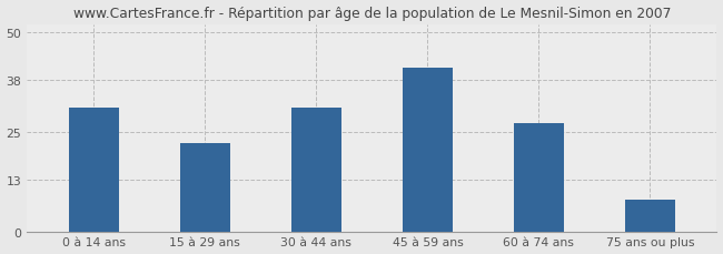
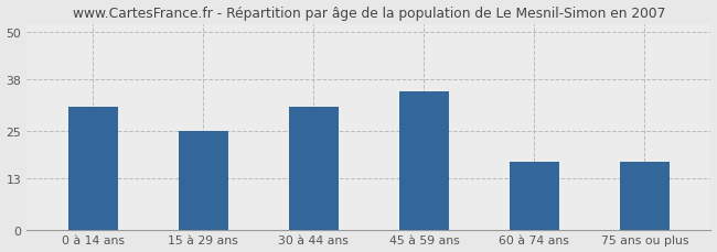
15 à 29 ans: 22 -> 25
45 à 59 ans: 41 -> 35
60 à 74 ans: 27 -> 17
75 ans ou plus: 8 -> 17
